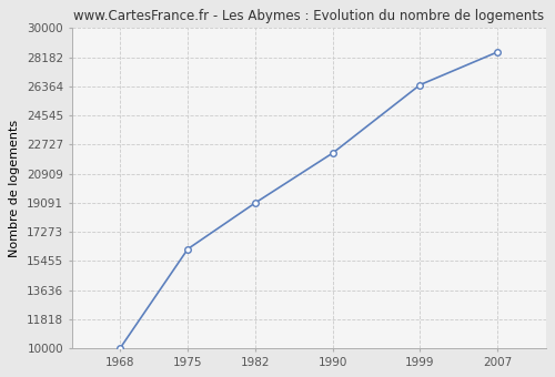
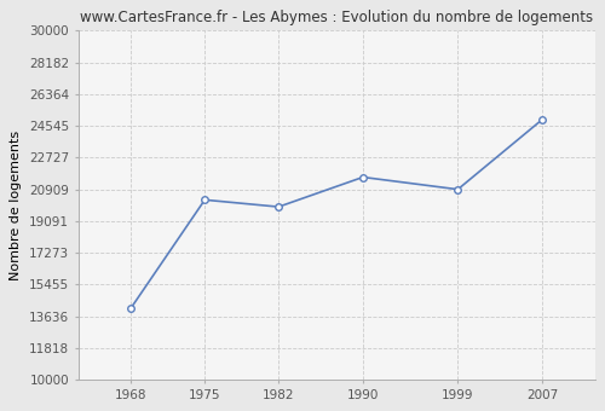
1968: 10000 -> 14100
1975: 16200 -> 20300
1982: 19100 -> 19900
1990: 22200 -> 21600
1999: 26400 -> 20900
2007: 28500 -> 24900
